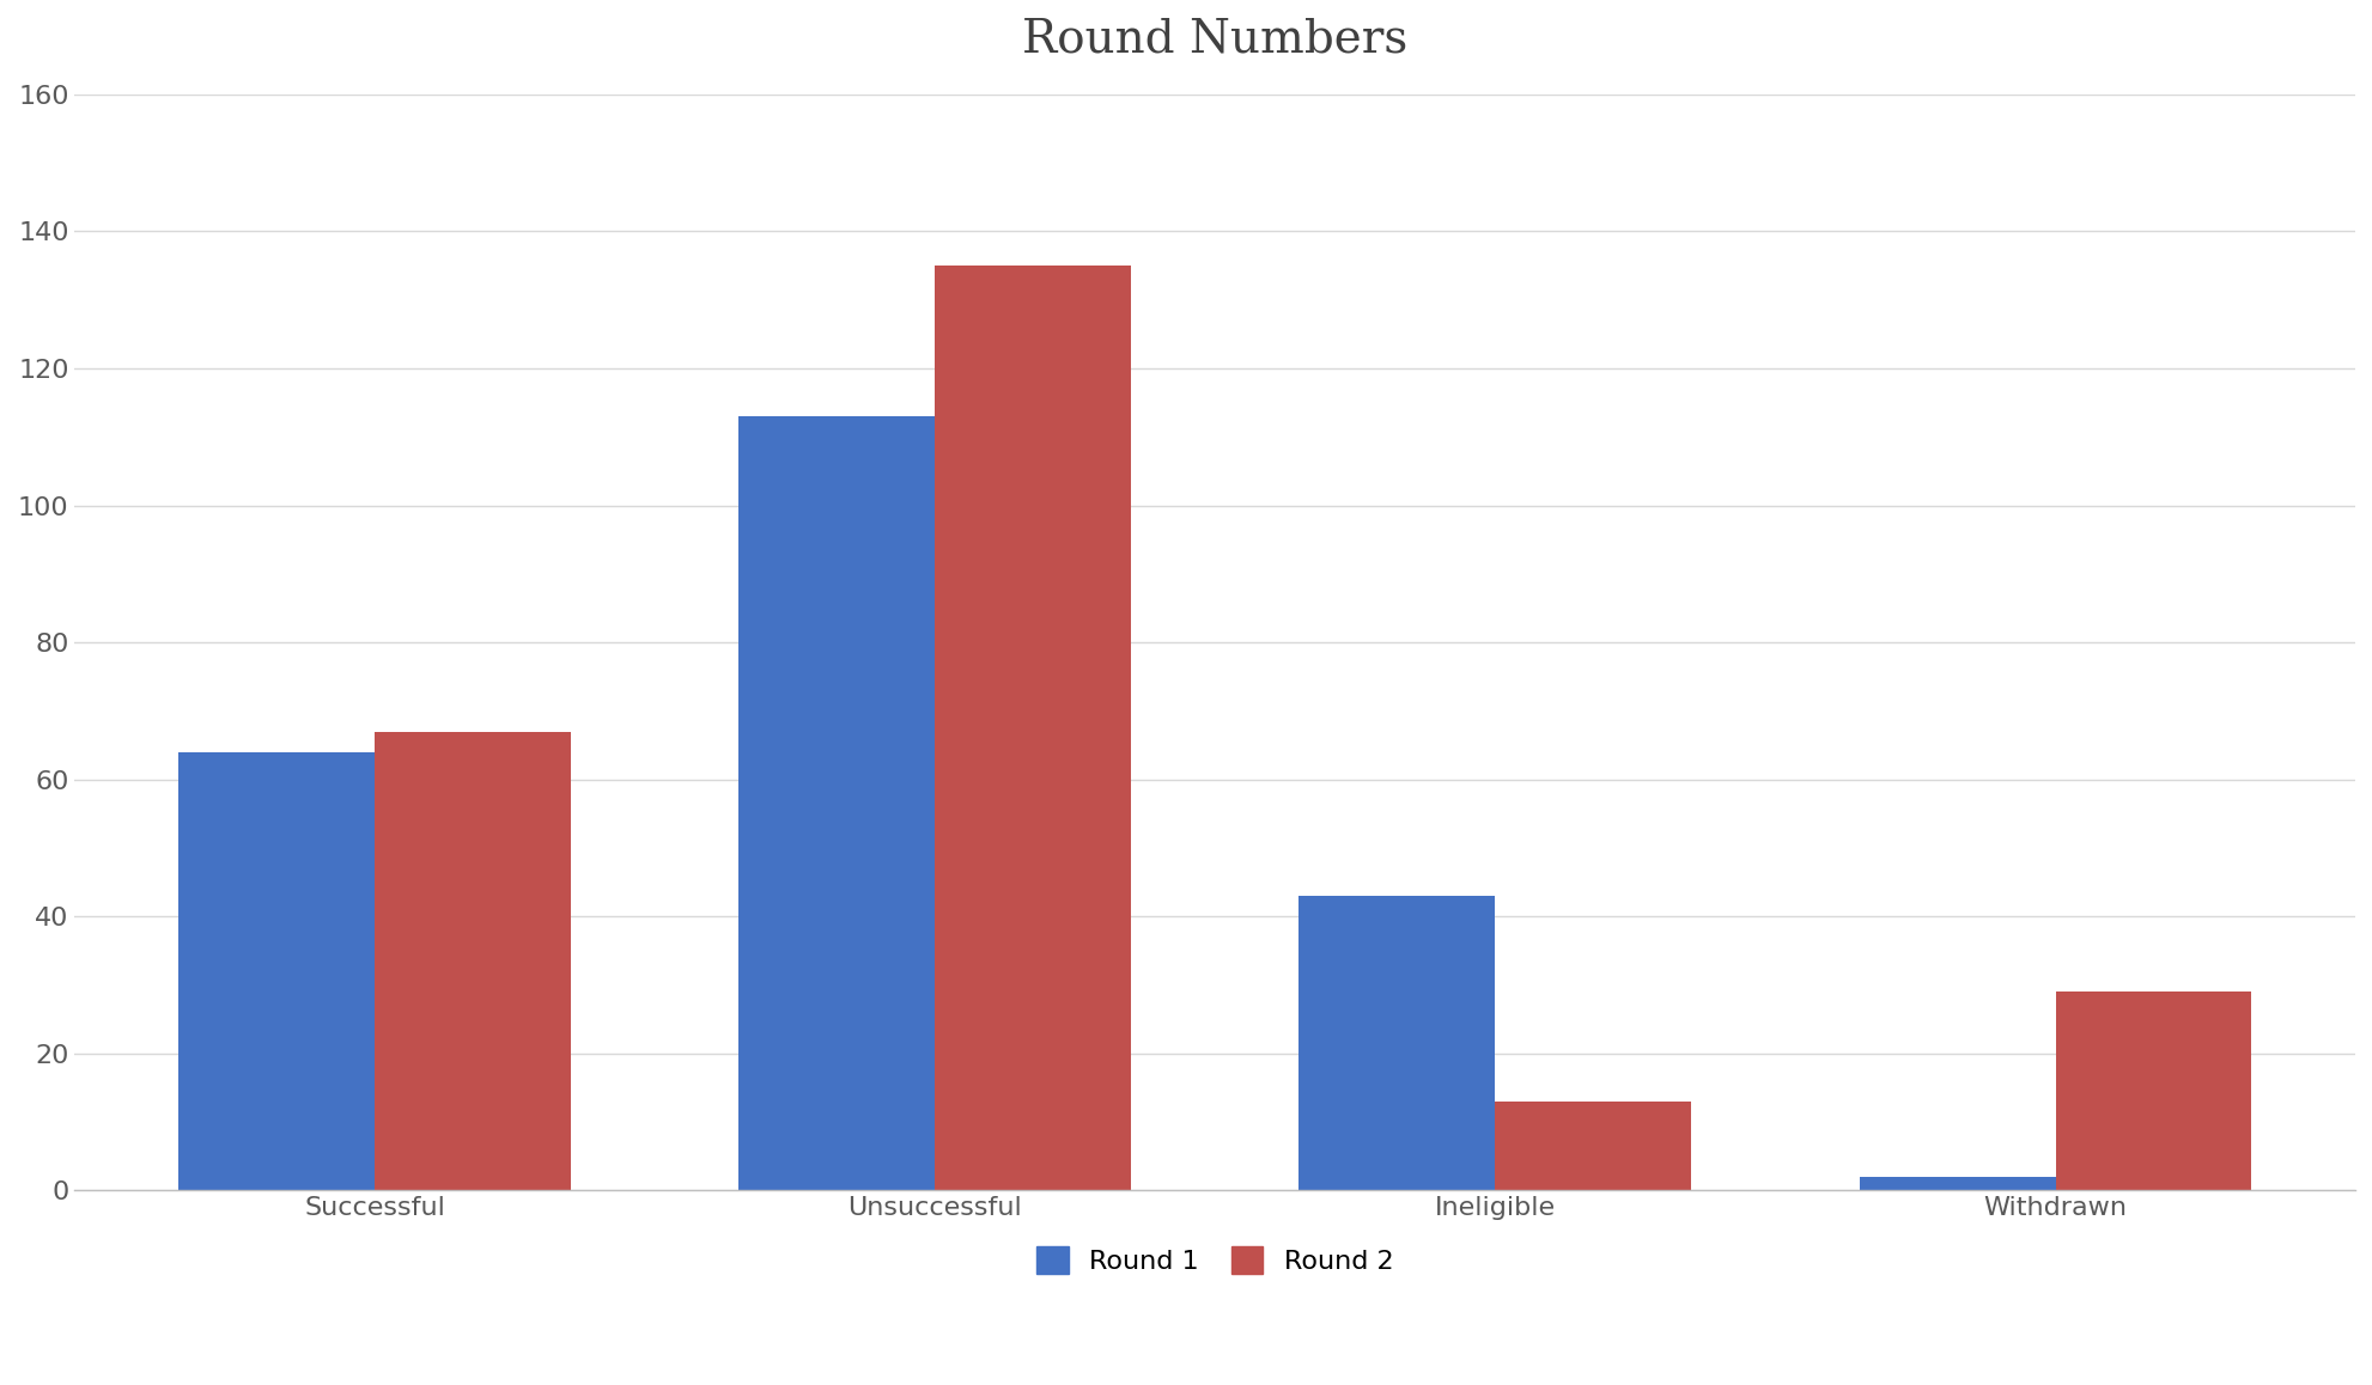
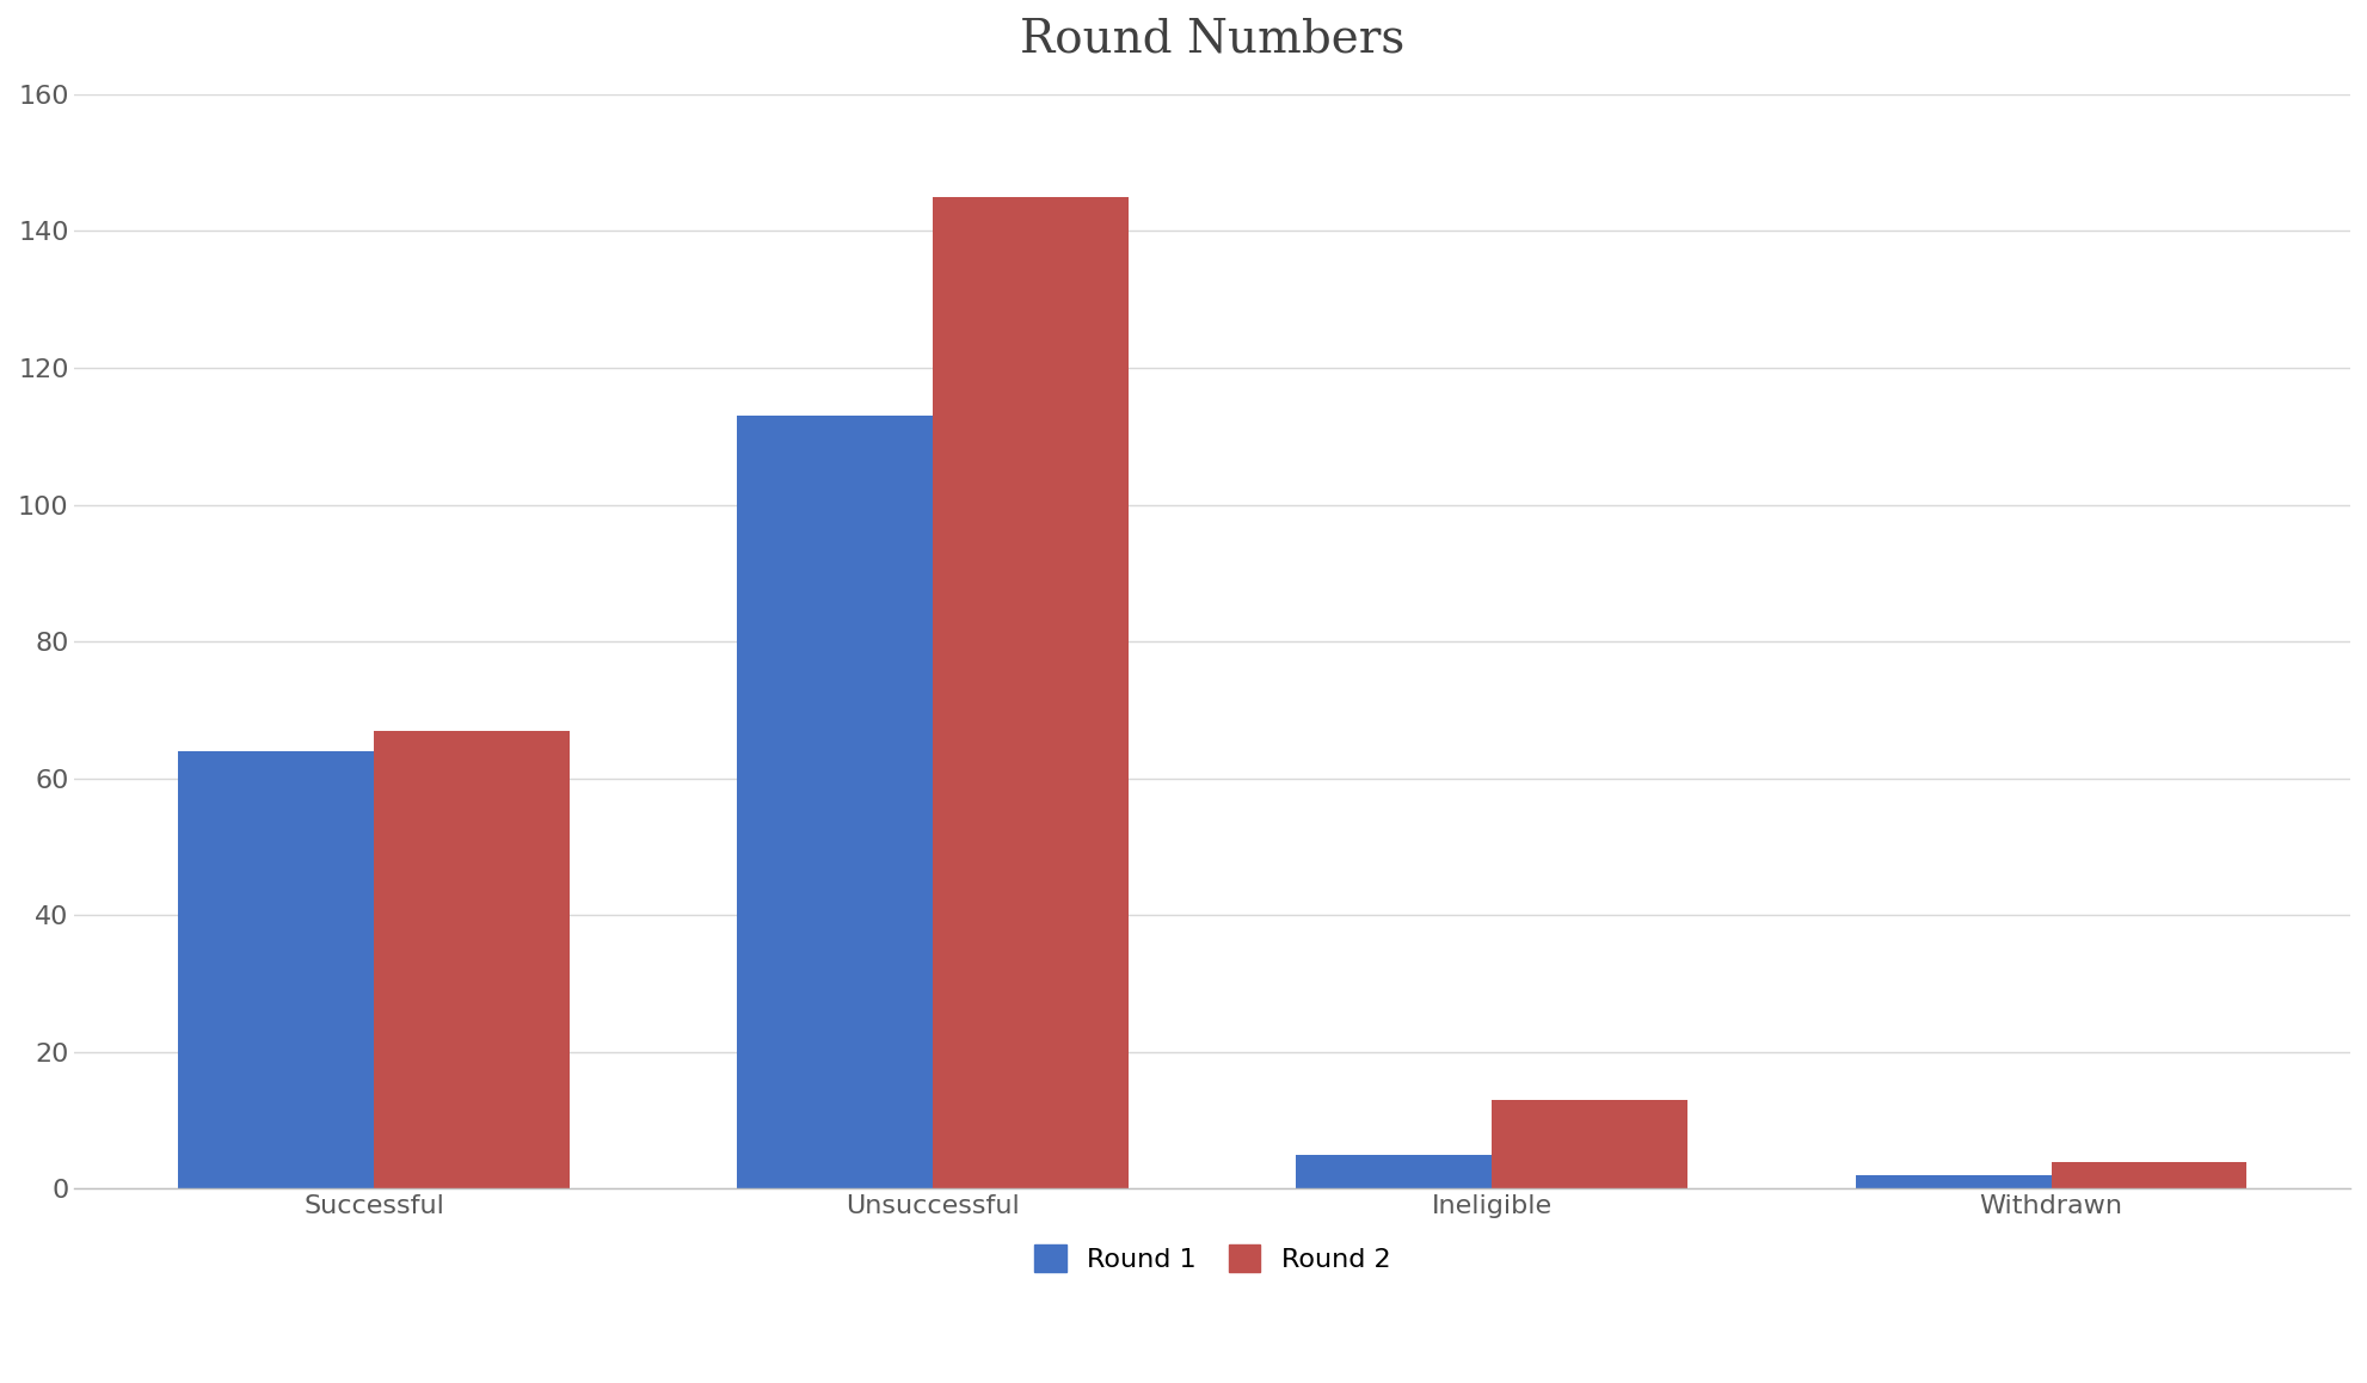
Round 2/Unsuccessful: 135 -> 145
Round 1/Ineligible: 43 -> 5
Round 2/Withdrawn: 29 -> 4
